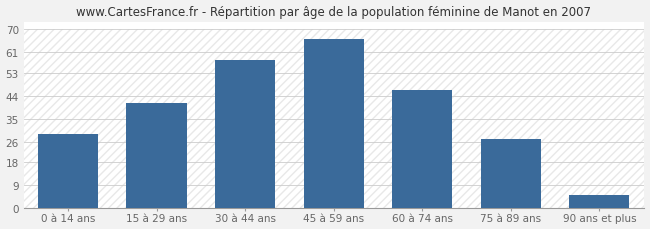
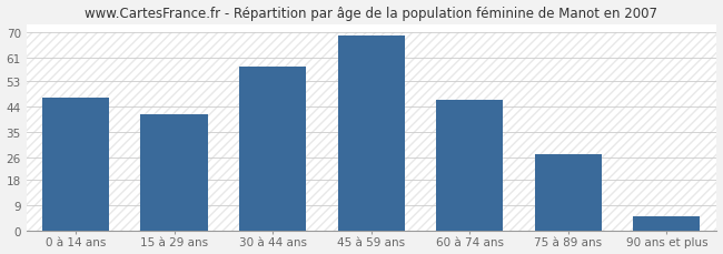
0 à 14 ans: 29 -> 47
45 à 59 ans: 66 -> 69
